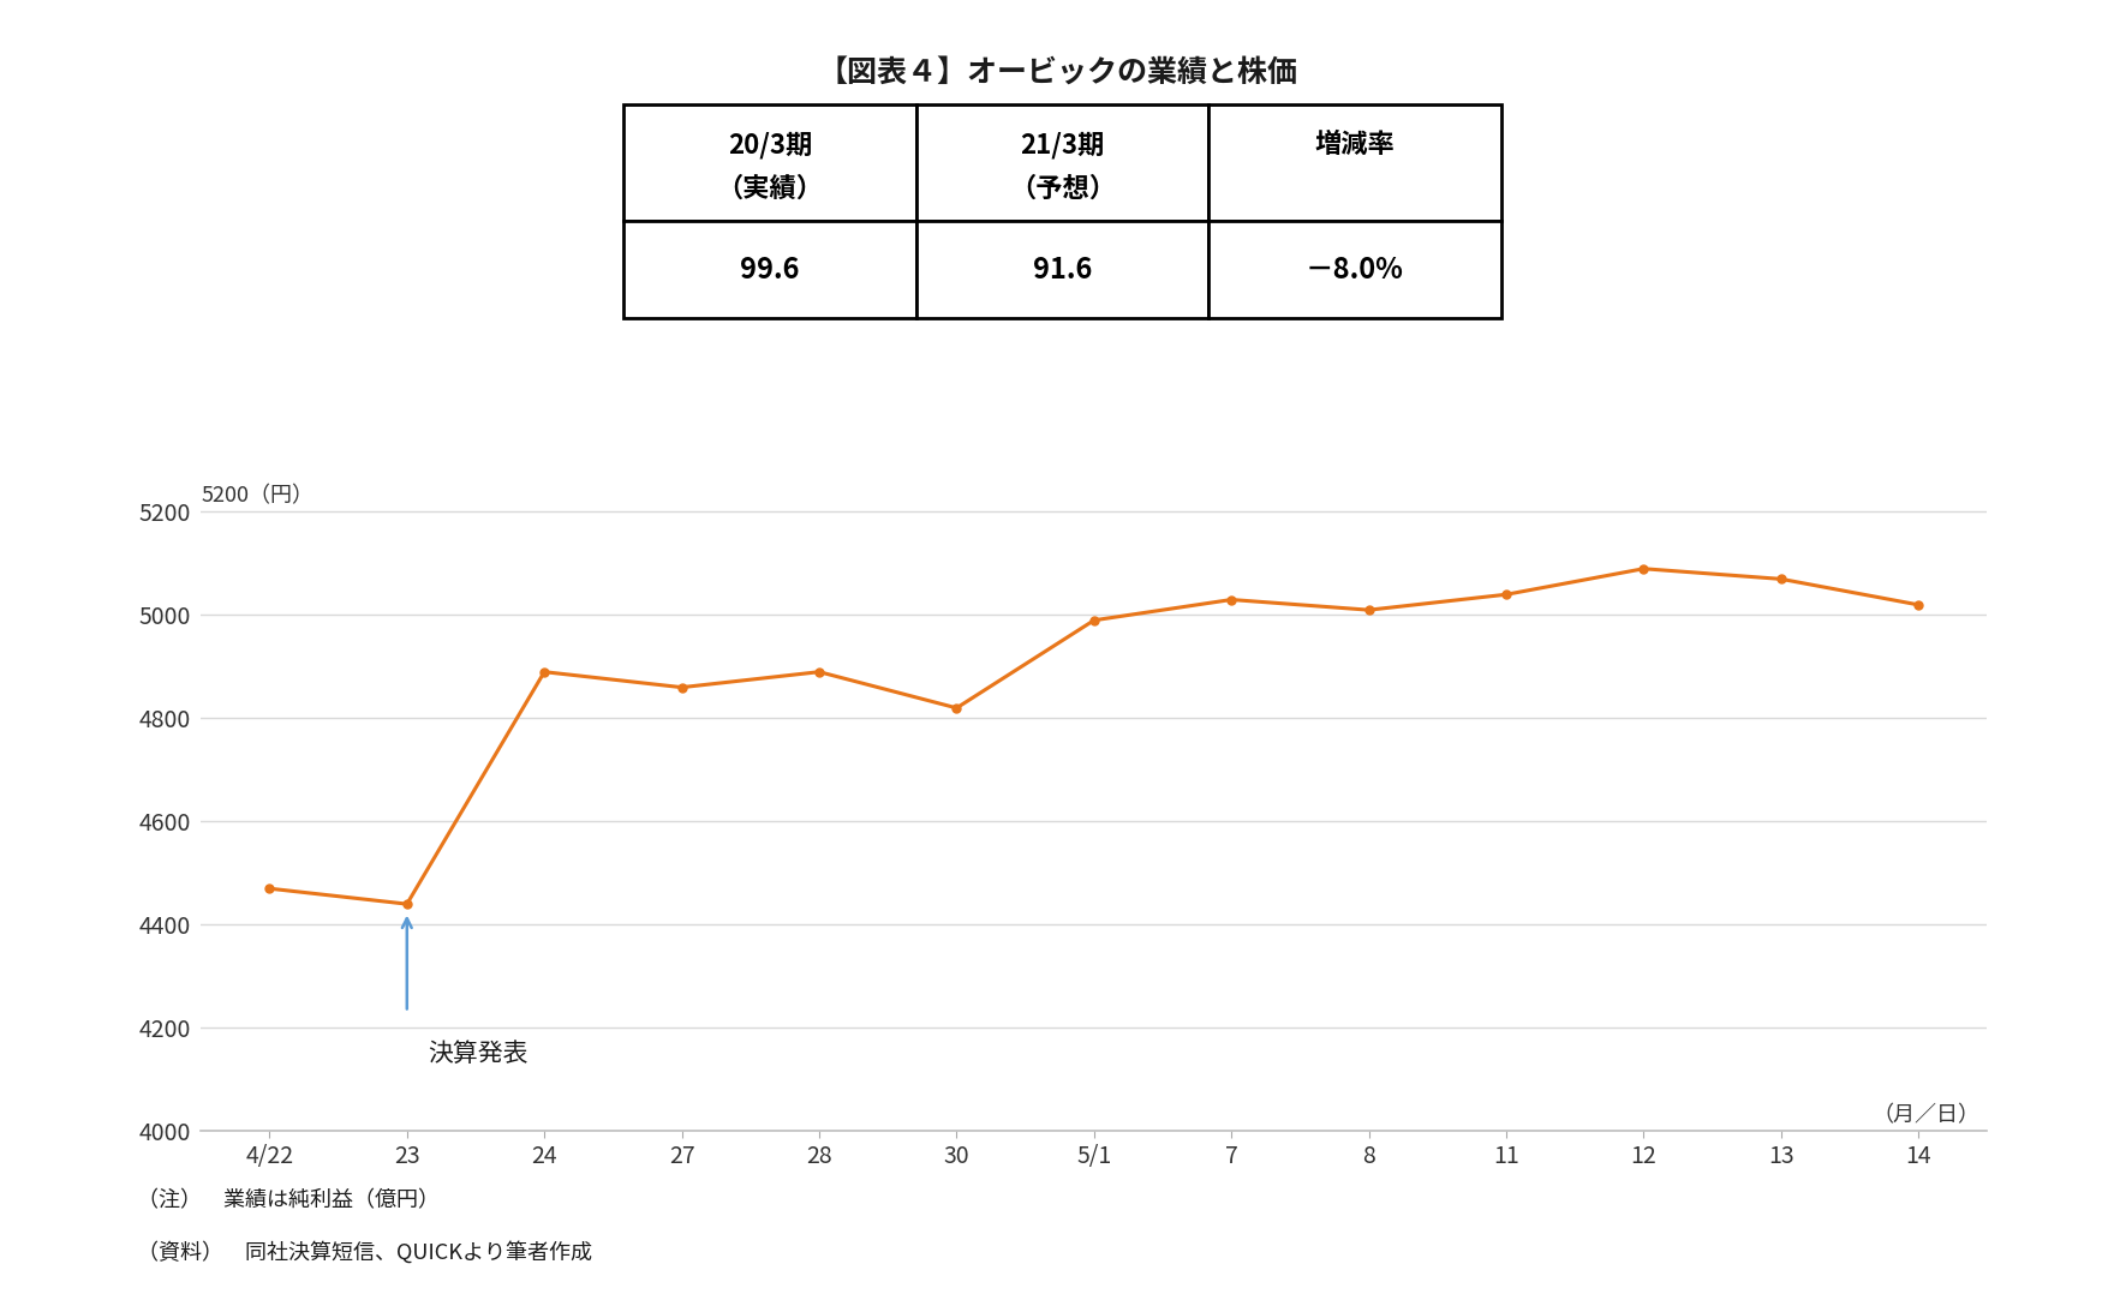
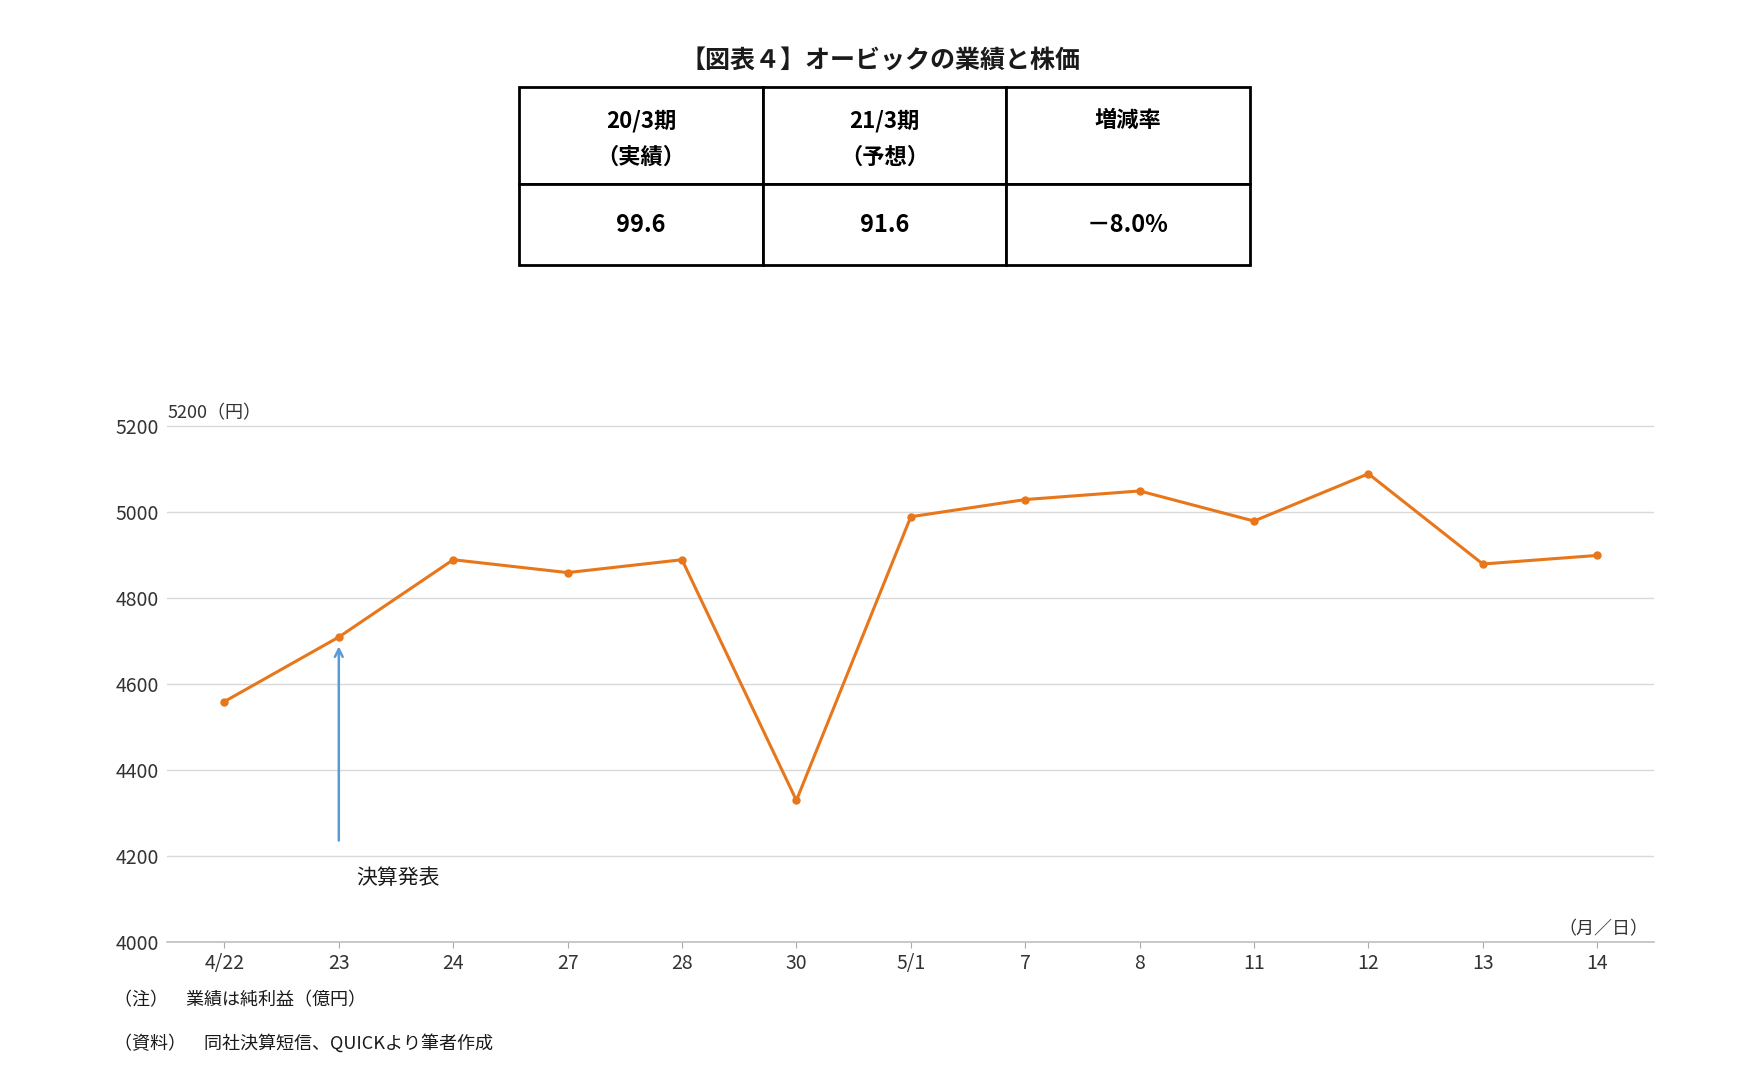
4/22: 4470 -> 4560
23: 4440 -> 4710
30: 4820 -> 4330
8: 5010 -> 5050
11: 5040 -> 4980
13: 5070 -> 4880
14: 5020 -> 4900
